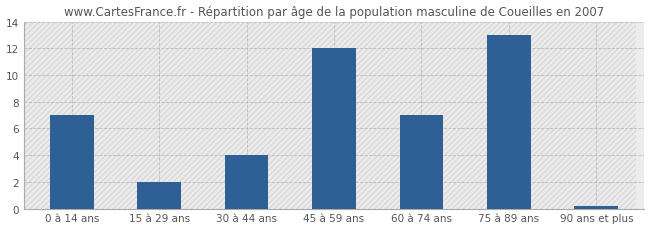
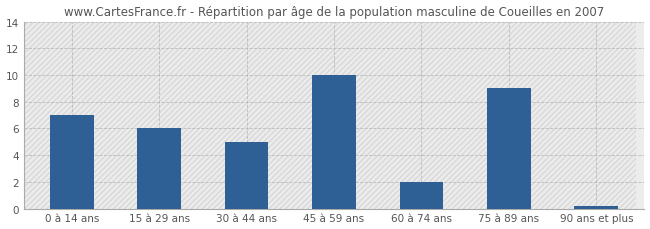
15 à 29 ans: 2.0 -> 6.0
30 à 44 ans: 4.0 -> 5.0
45 à 59 ans: 12.0 -> 10.0
60 à 74 ans: 7.0 -> 2.0
75 à 89 ans: 13.0 -> 9.0
